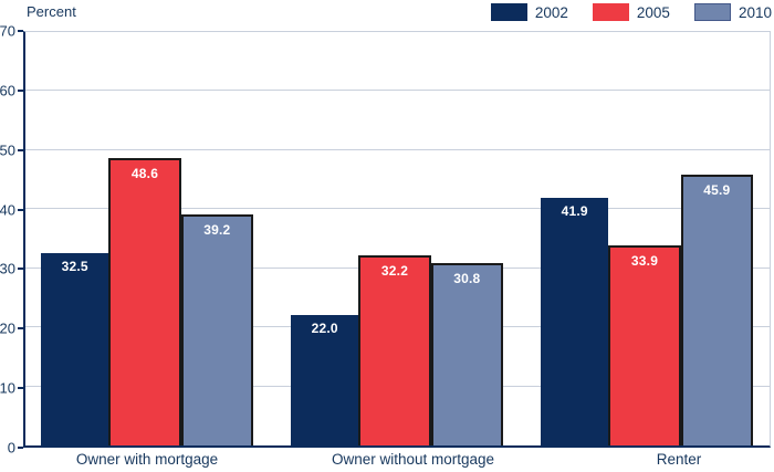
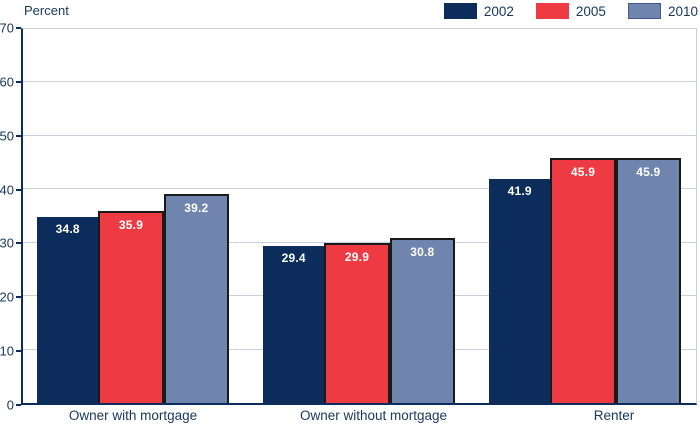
2002/Owner with mortgage: 32.5 -> 34.8
2005/Owner with mortgage: 48.6 -> 35.9
2002/Owner without mortgage: 22.0 -> 29.4
2005/Owner without mortgage: 32.2 -> 29.9
2005/Renter: 33.9 -> 45.9
